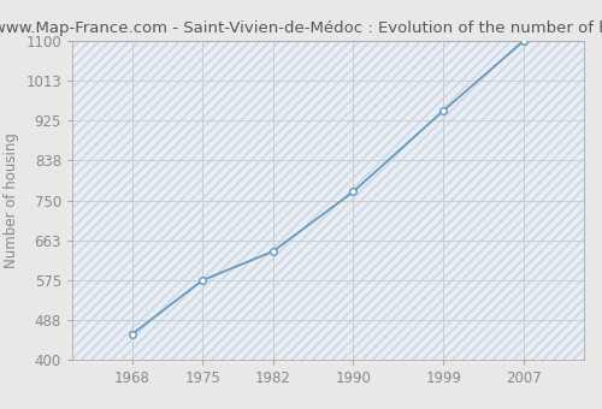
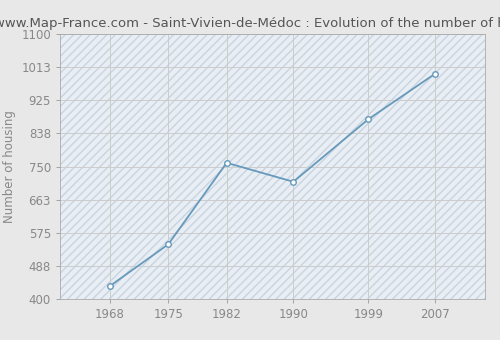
1968: 457 -> 435
1975: 575 -> 545
1982: 638 -> 760
1990: 769 -> 710
1999: 947 -> 875
2007: 1100 -> 995
